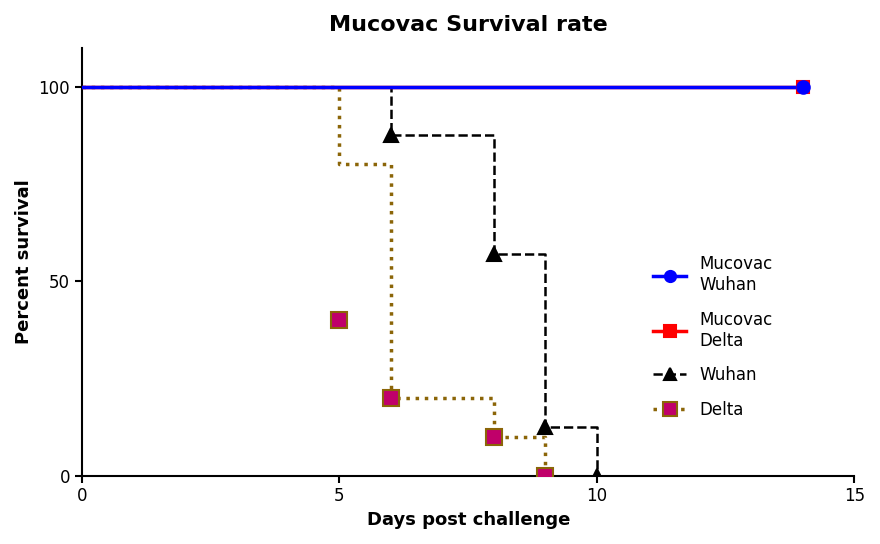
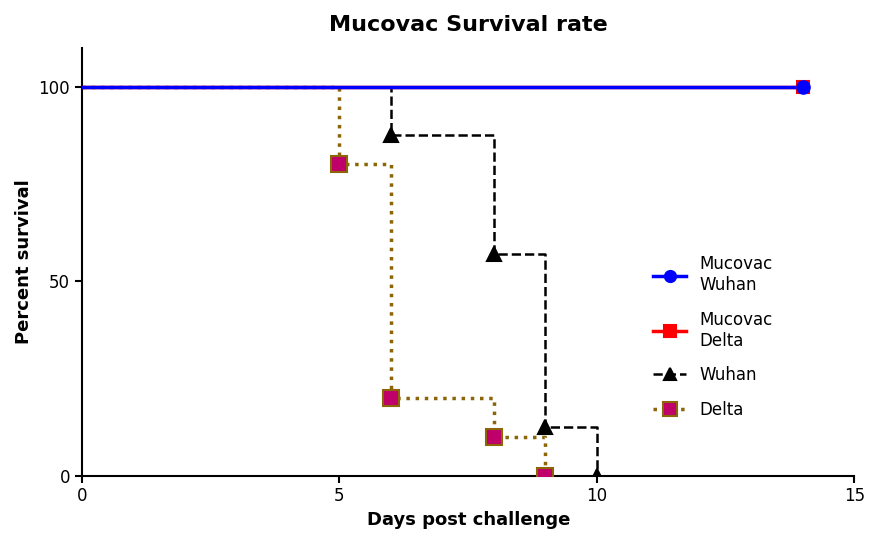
Delta/5: 40 -> 80
